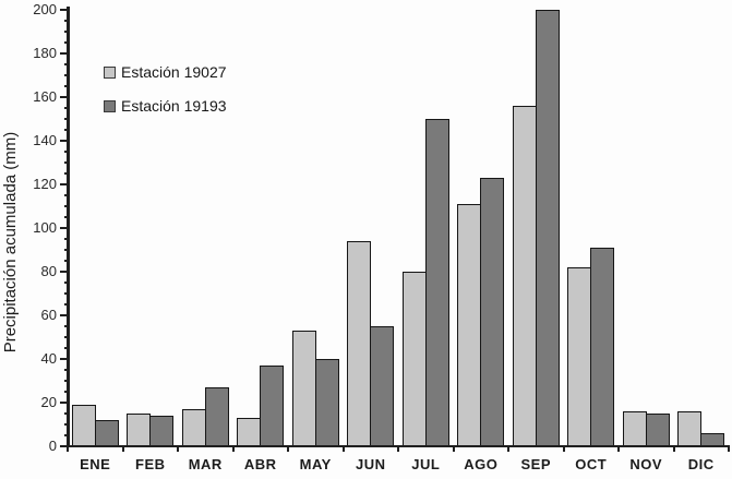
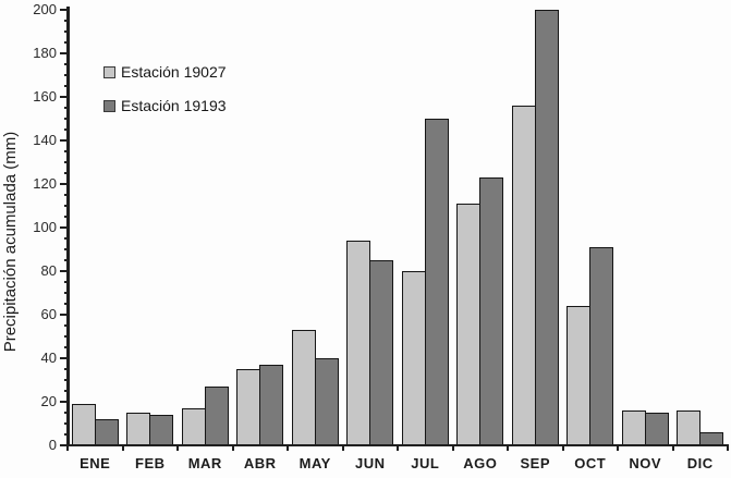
Estación 19027/ABR: 13 -> 35
Estación 19193/JUN: 55 -> 85
Estación 19027/OCT: 82 -> 64
